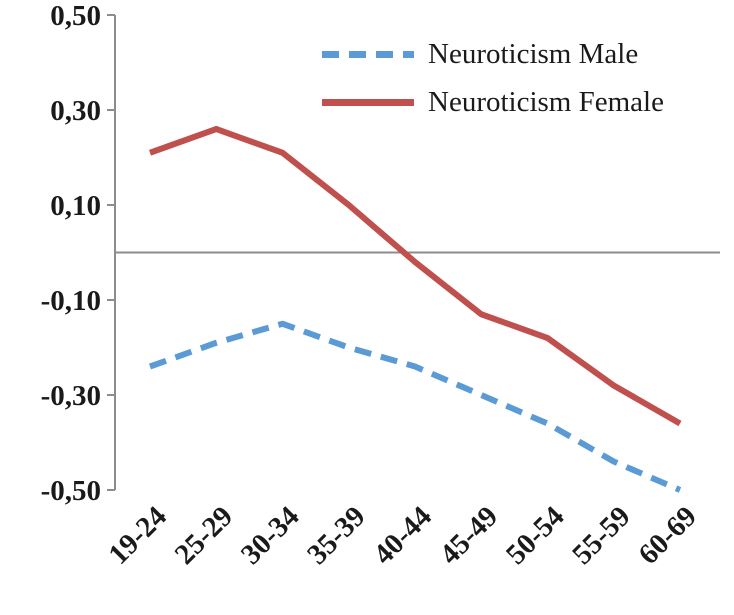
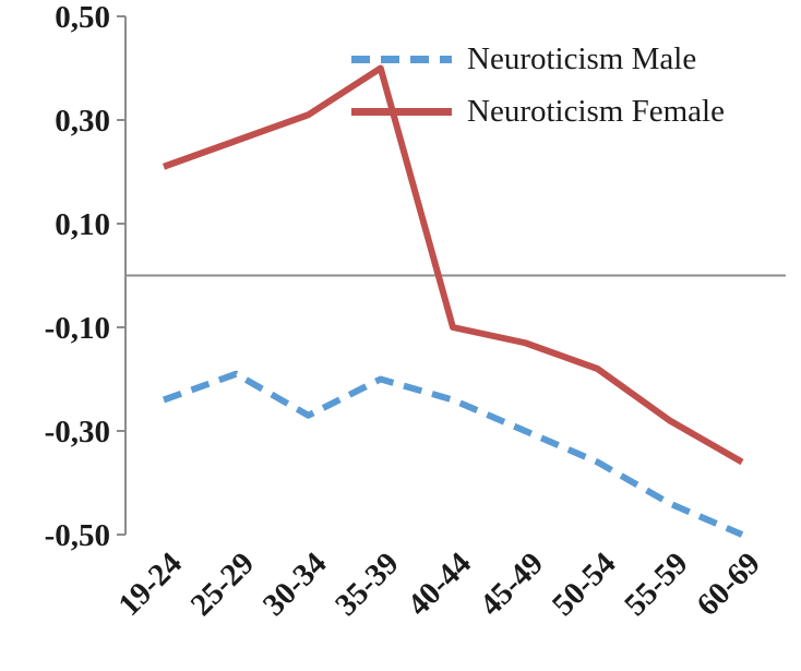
Neuroticism Male/30-34: -0,15 -> -0,27
Neuroticism Female/30-34: 0,21 -> 0,31
Neuroticism Female/35-39: 0,10 -> 0,40
Neuroticism Female/40-44: -0,02 -> -0,10
